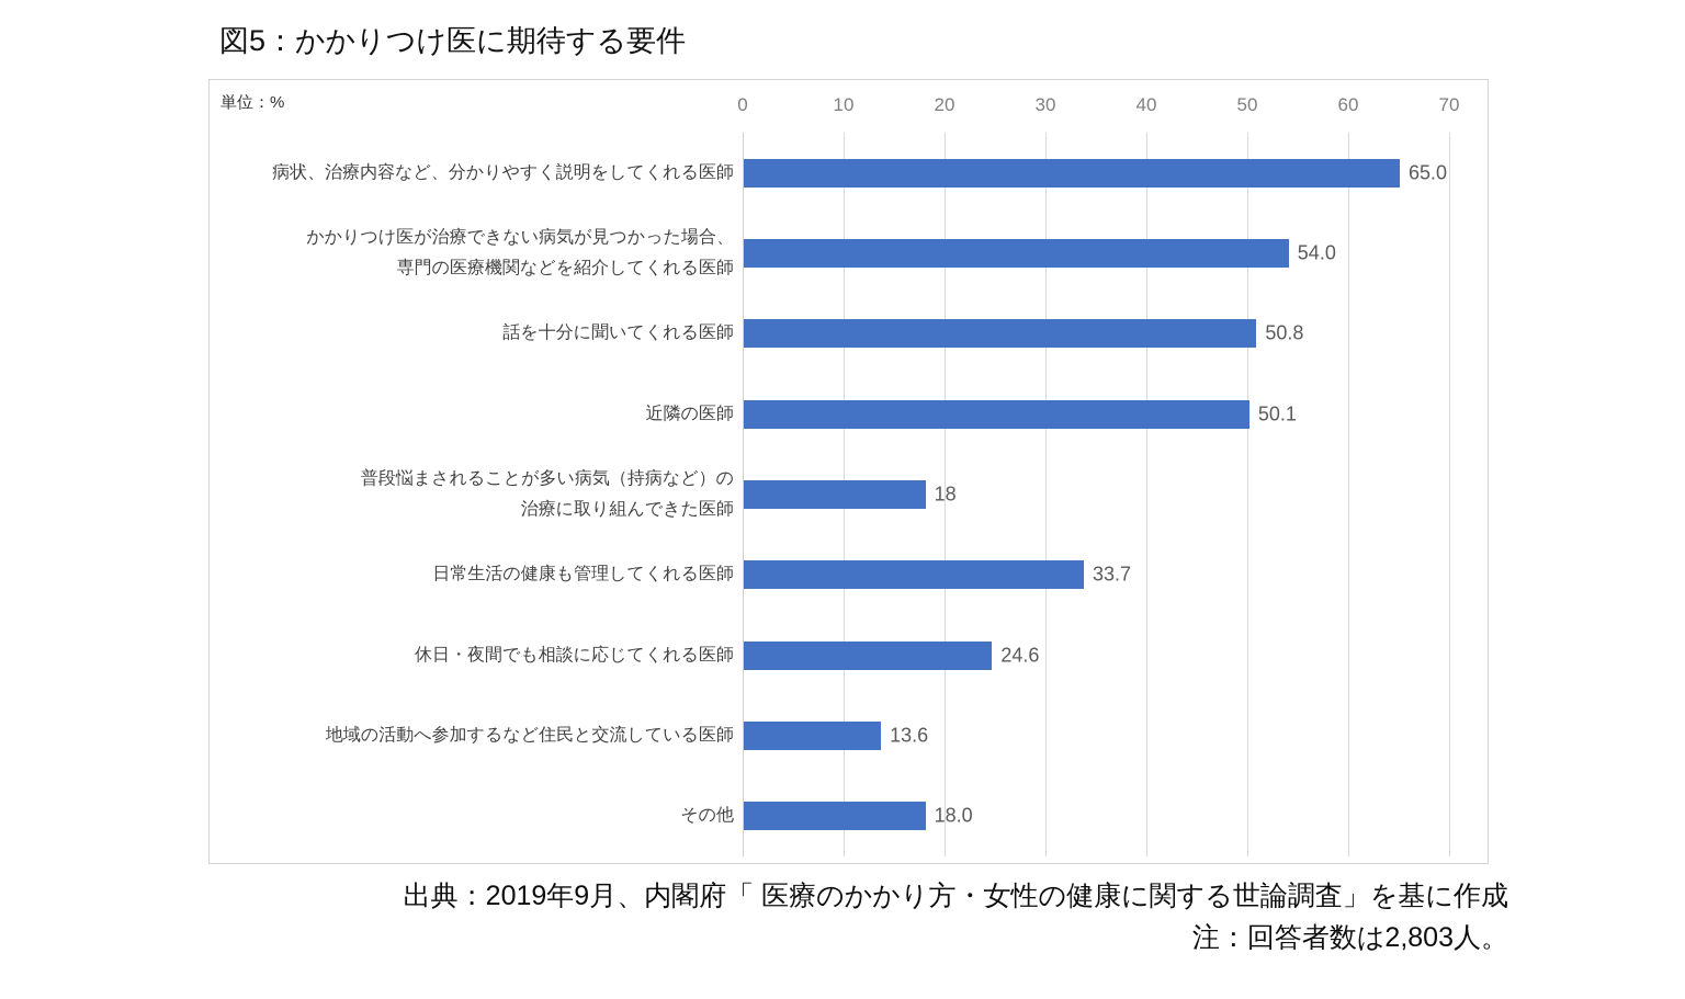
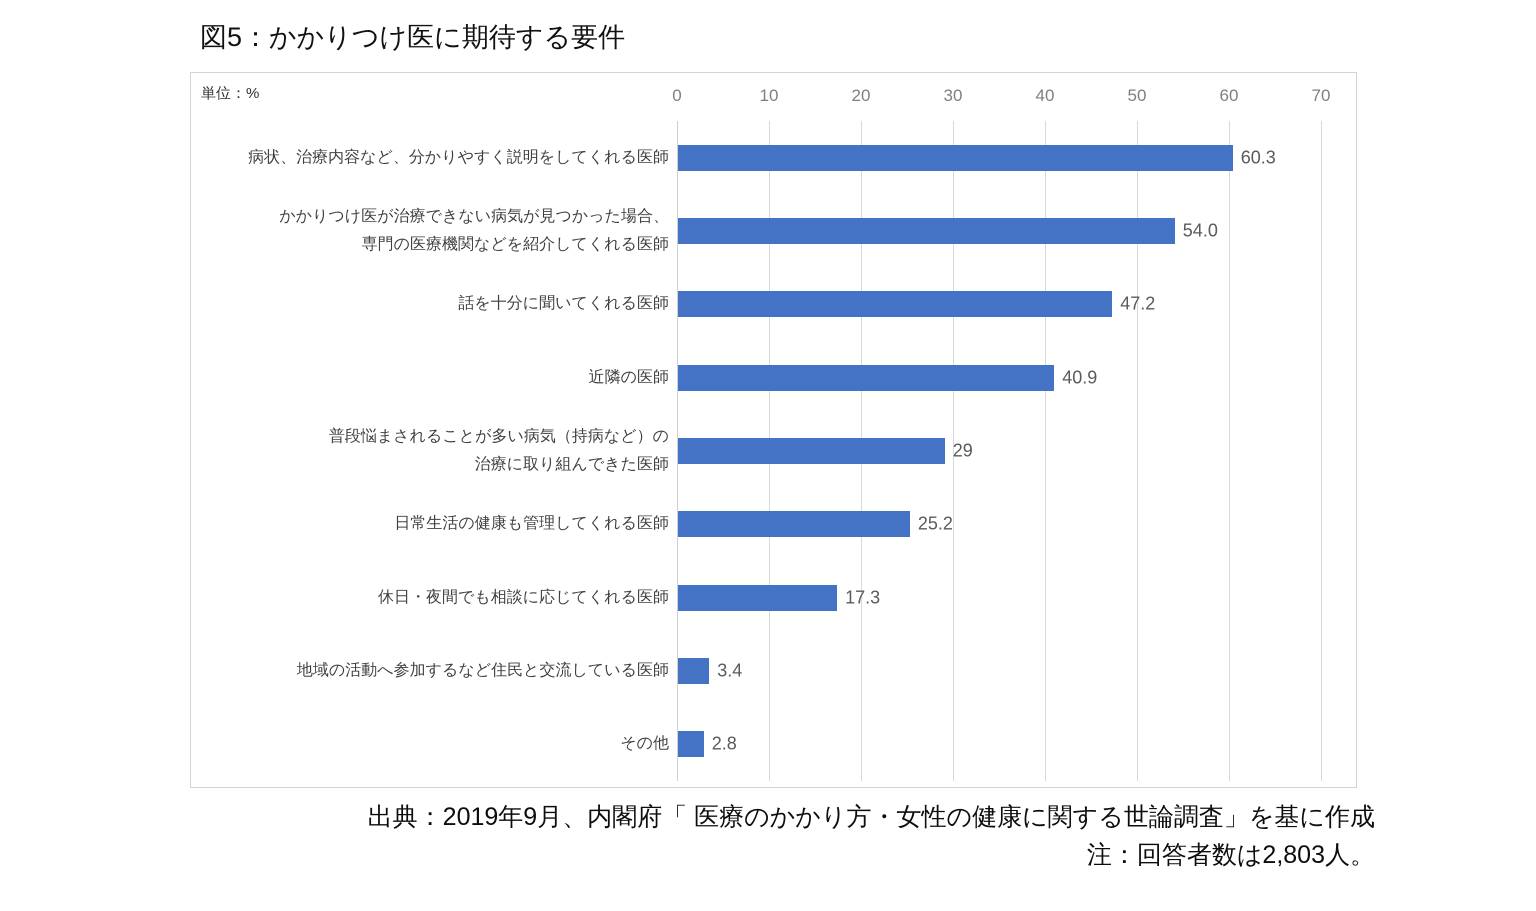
病状、治療内容など、分かりやすく説明をしてくれる医師: 65.0 -> 60.3
話を十分に聞いてくれる医師: 50.8 -> 47.2
近隣の医師: 50.1 -> 40.9
普段悩まされることが多い病気（持病など）の治療に取り組んできた医師: 18 -> 29
日常生活の健康も管理してくれる医師: 33.7 -> 25.2
休日・夜間でも相談に応じてくれる医師: 24.6 -> 17.3
地域の活動へ参加するなど住民と交流している医師: 13.6 -> 3.4
その他: 18.0 -> 2.8
